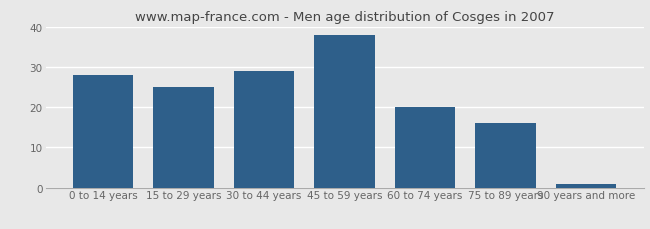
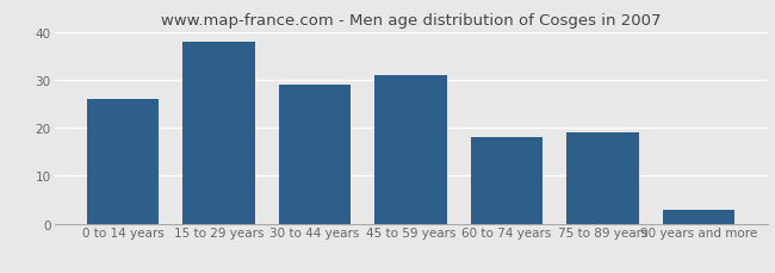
0 to 14 years: 28 -> 26
15 to 29 years: 25 -> 38
45 to 59 years: 38 -> 31
60 to 74 years: 20 -> 18
75 to 89 years: 16 -> 19
90 years and more: 1 -> 3
